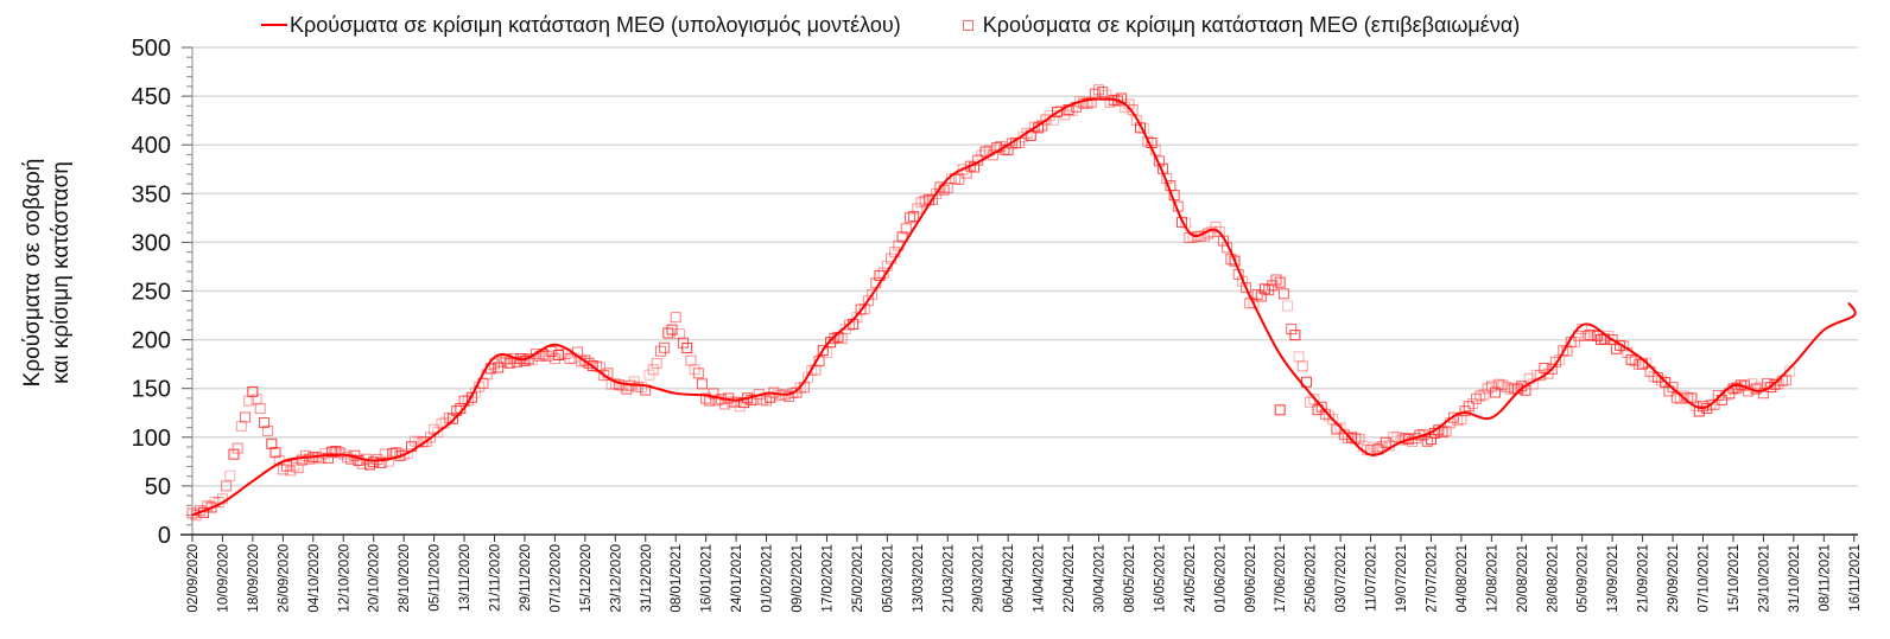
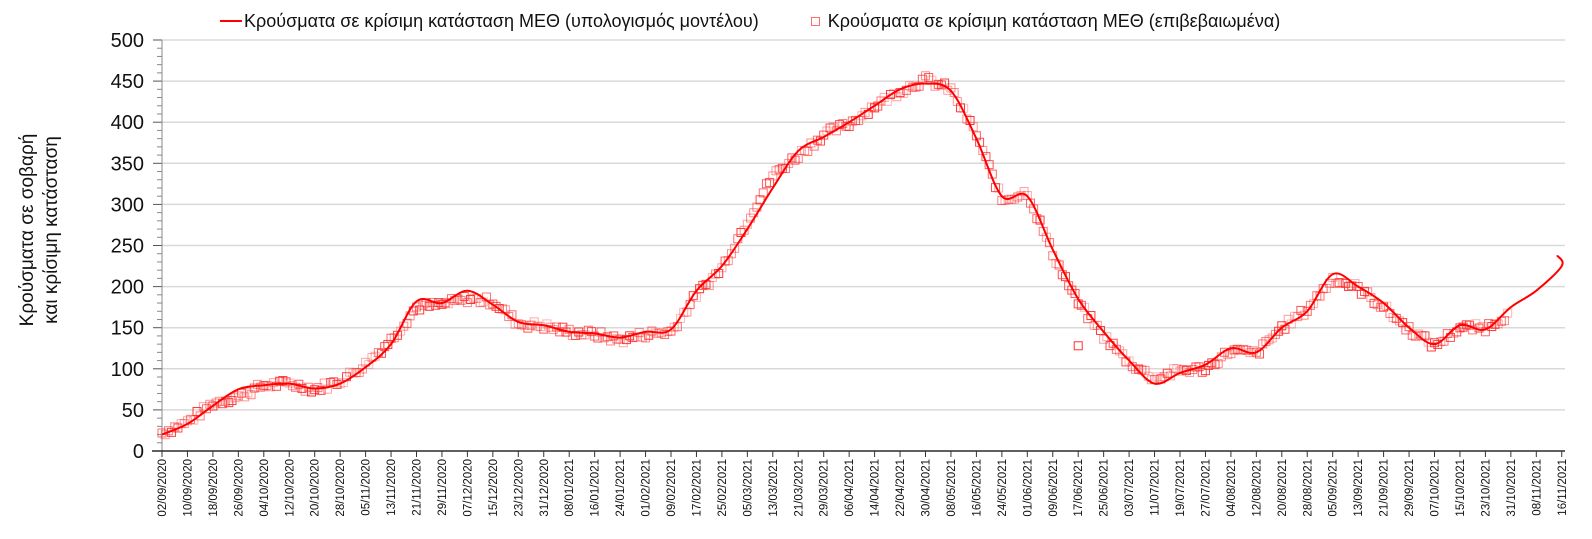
Κρούσματα σε κρίσιμη κατάσταση ΜΕΘ (επιβεβαιωμένα)/18/09/2020: 150 -> 60
Κρούσματα σε κρίσιμη κατάσταση ΜΕΘ (επιβεβαιωμένα)/08/01/2021: 220 -> 140
Κρούσματα σε κρίσιμη κατάσταση ΜΕΘ (επιβεβαιωμένα)/17/06/2021: 260 -> 180
Κρούσματα σε κρίσιμη κατάσταση ΜΕΘ (επιβεβαιωμένα)/12/08/2021: 150 -> 120
Κρούσματα σε κρίσιμη κατάσταση ΜΕΘ (υπολογισμός μοντέλου)/08/11/2021: 210 -> 200
